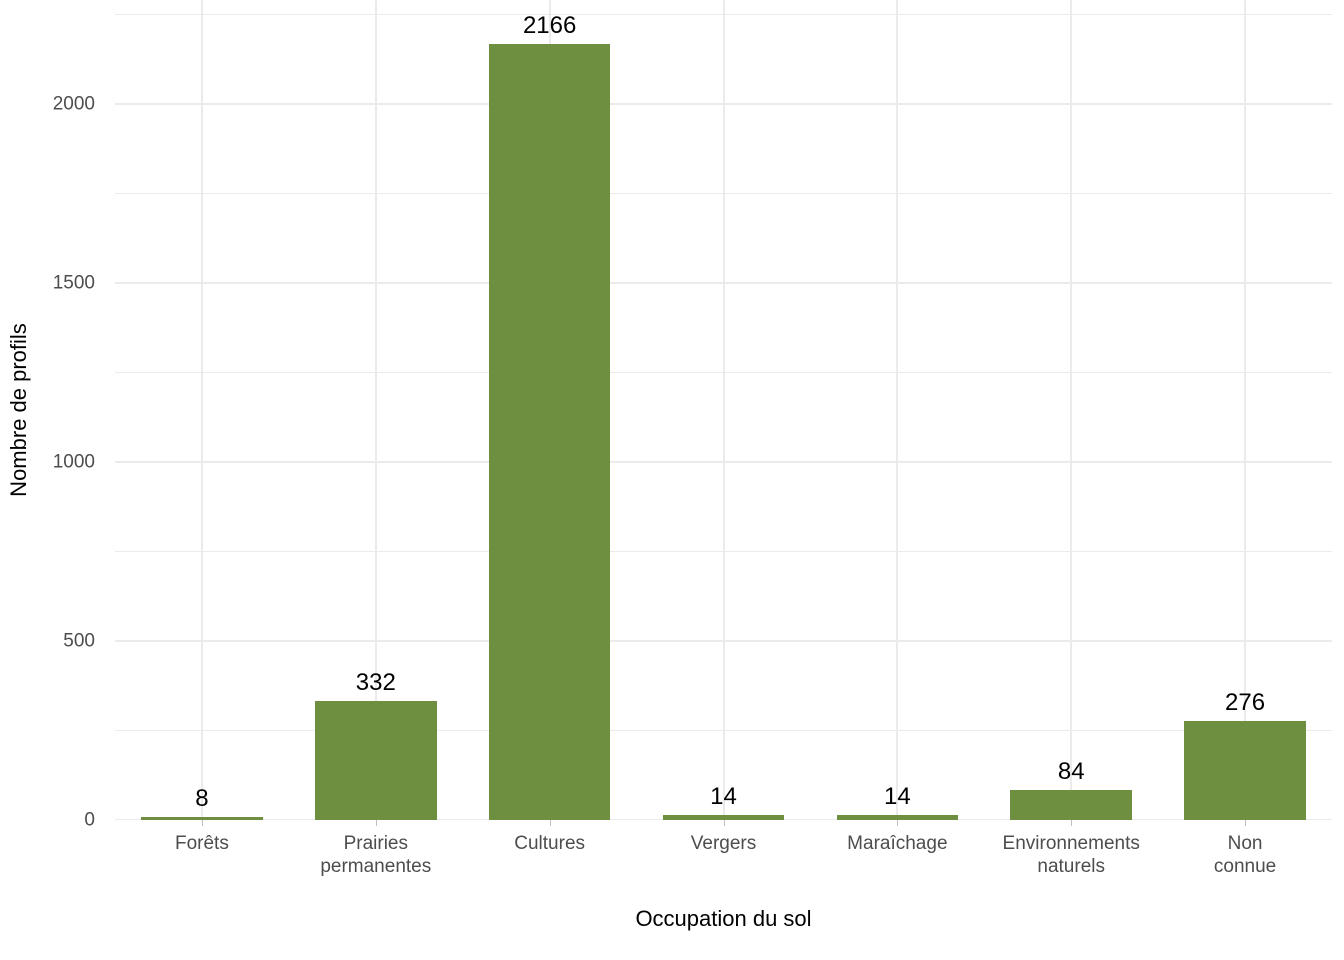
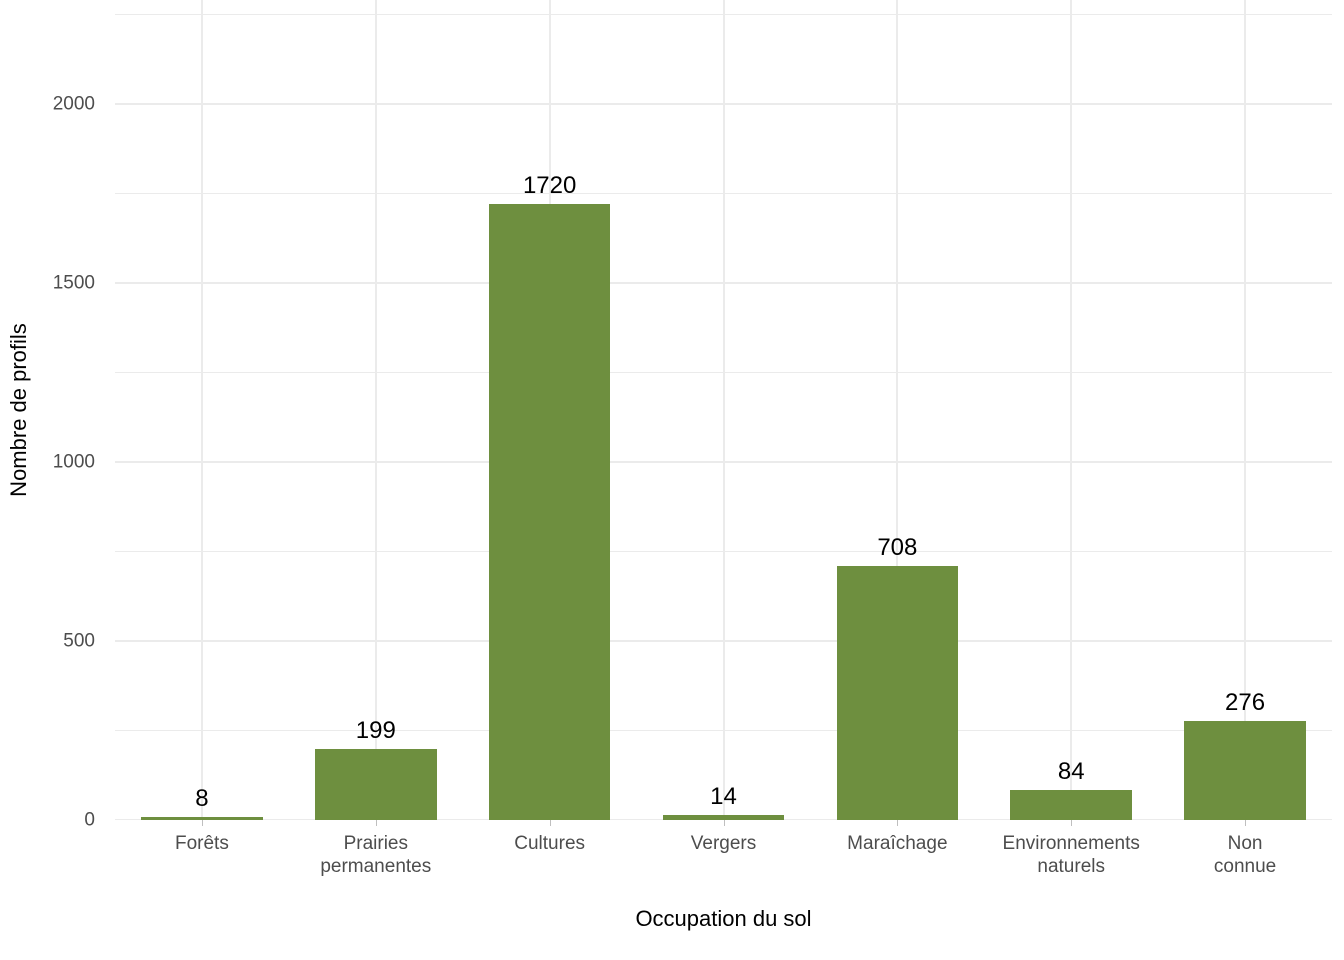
Prairies permanentes: 332 -> 199
Cultures: 2166 -> 1720
Maraîchage: 14 -> 708
